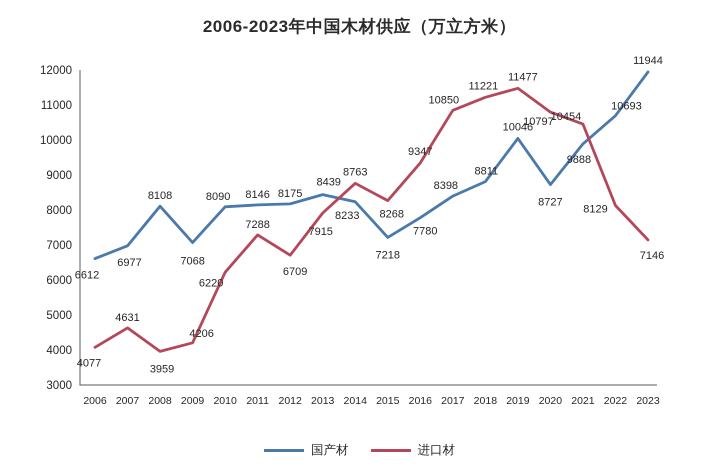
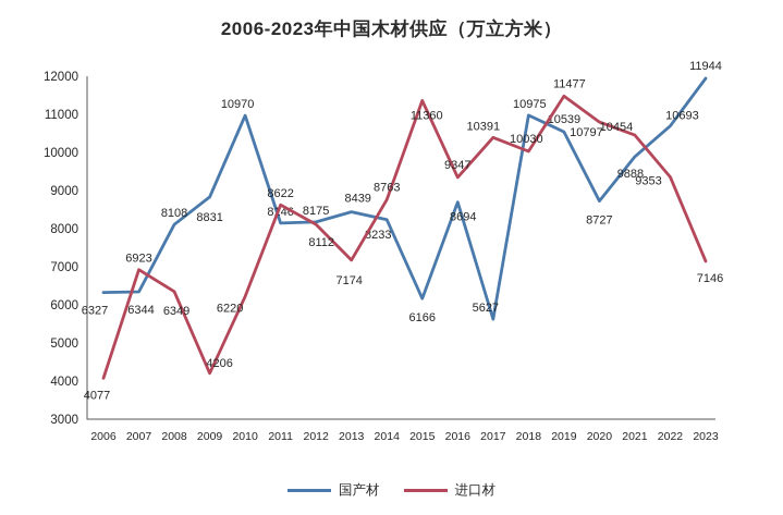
国产材/2006: 6612 -> 6327
国产材/2007: 6977 -> 6344
进口材/2007: 4631 -> 6923
进口材/2008: 3959 -> 6349
国产材/2009: 7068 -> 8831
国产材/2010: 8090 -> 10970
进口材/2011: 7288 -> 8622
进口材/2012: 6709 -> 8112
进口材/2013: 7915 -> 7174
国产材/2015: 7218 -> 6166
进口材/2015: 8268 -> 11360
国产材/2016: 7780 -> 8694
国产材/2017: 8398 -> 5627
进口材/2017: 10850 -> 10391
国产材/2018: 8811 -> 10975
进口材/2018: 11221 -> 10030
国产材/2019: 10046 -> 10539
进口材/2022: 8129 -> 9353
